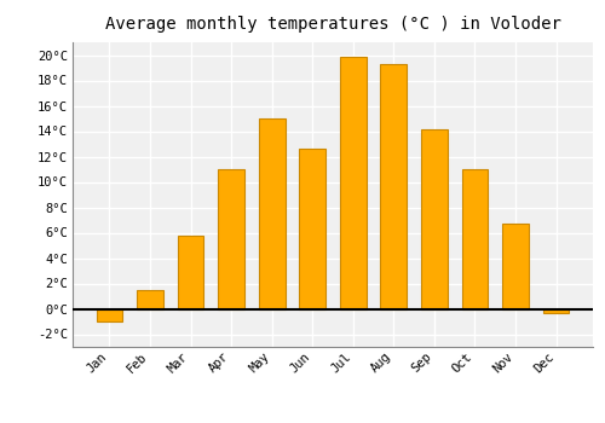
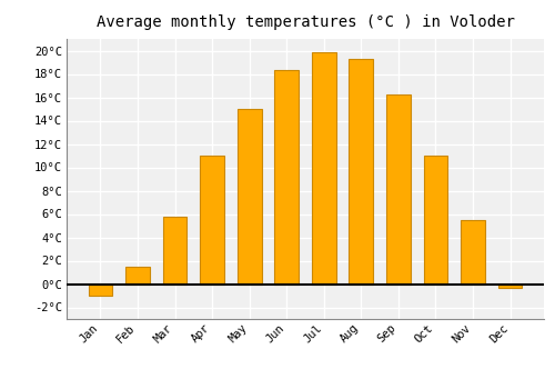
Jun: 12.6°C -> 18.3°C
Sep: 14.1°C -> 16.2°C
Nov: 6.7°C -> 5.5°C
